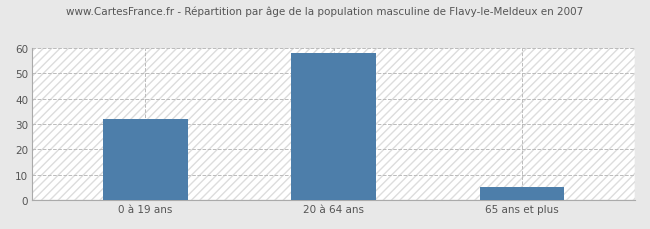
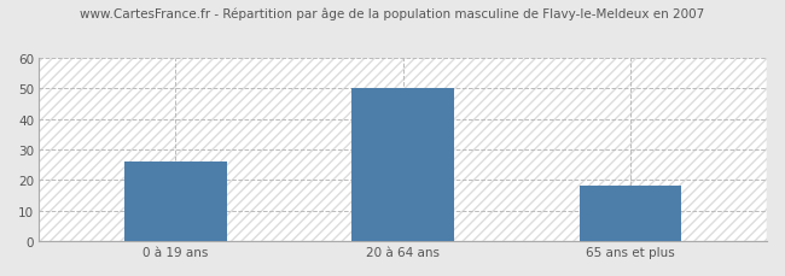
0 à 19 ans: 32 -> 26
20 à 64 ans: 58 -> 50
65 ans et plus: 5 -> 18
